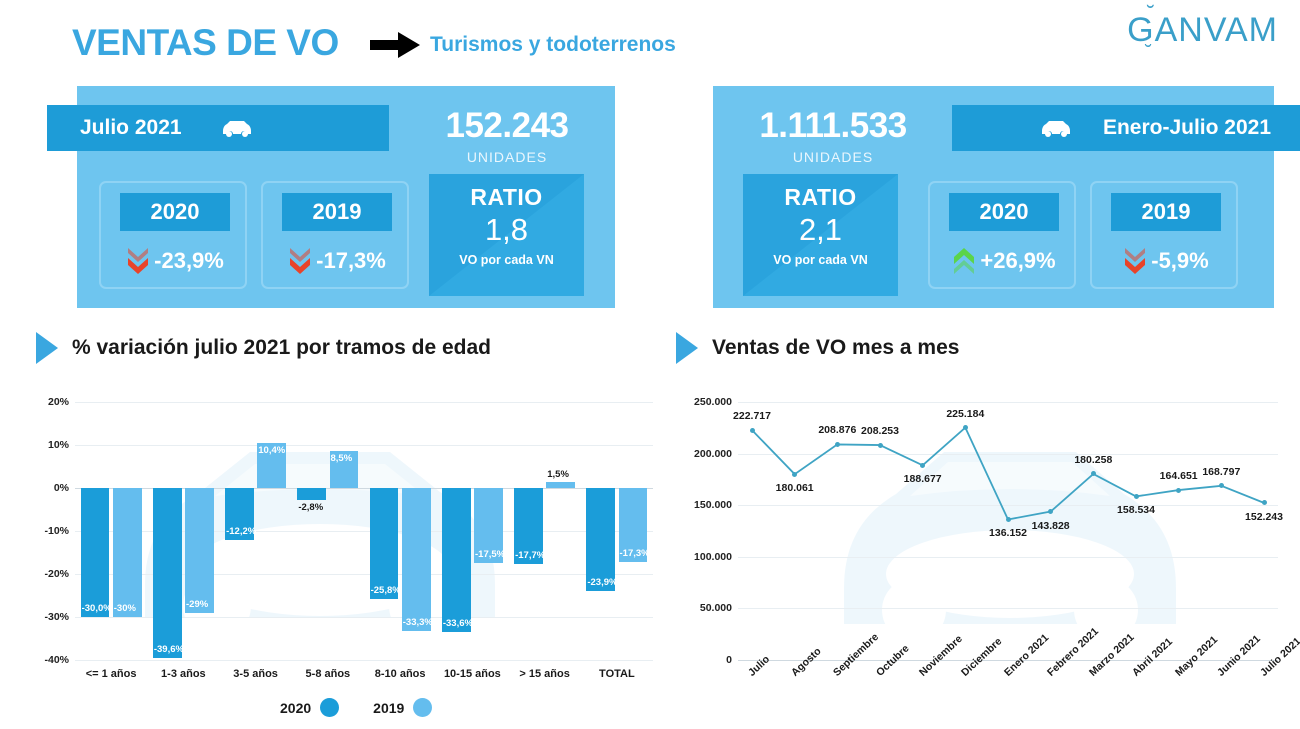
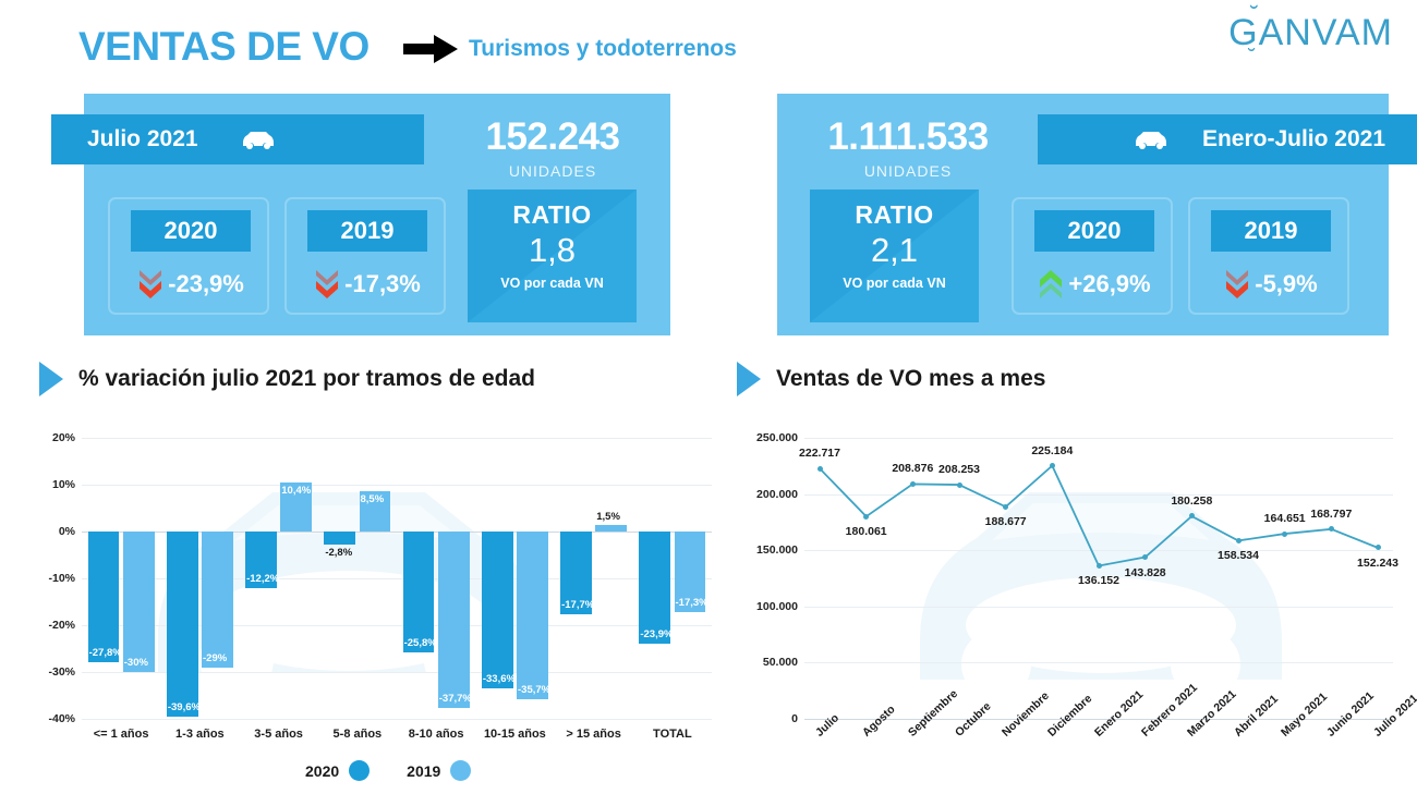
% variación julio 2021 por tramos de edad/2020/<= 1 años: -30,0% -> -27,8%
% variación julio 2021 por tramos de edad/2019/8-10 años: -33,3% -> -37,7%
% variación julio 2021 por tramos de edad/2019/10-15 años: -17,5% -> -35,7%
